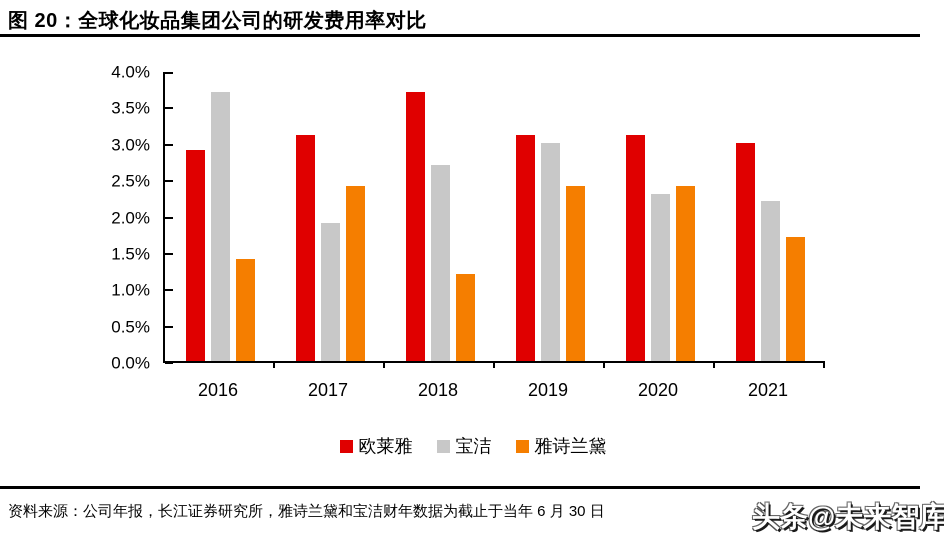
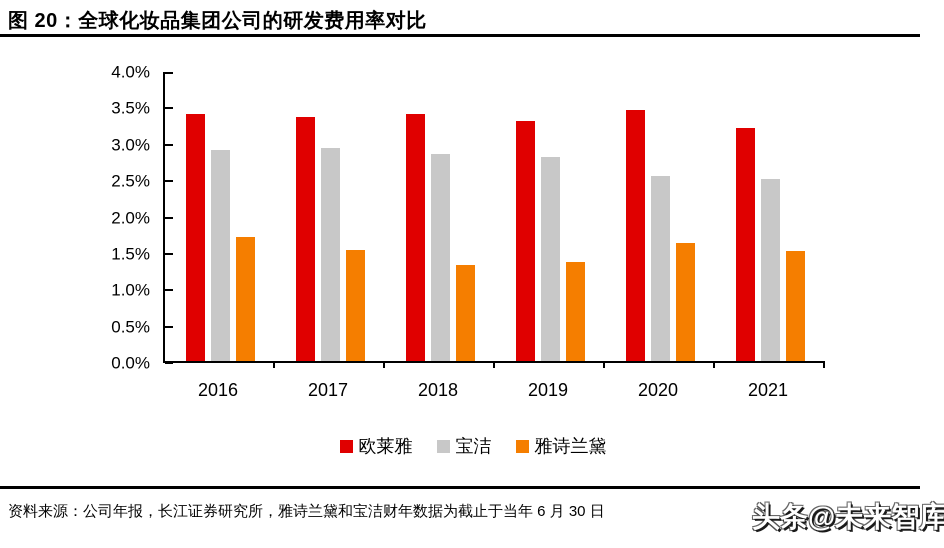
欧莱雅/2016: 2.9% -> 3.4%
宝洁/2016: 3.7% -> 2.9%
雅诗兰黛/2016: 1.4% -> 1.7%
欧莱雅/2017: 3.1% -> 3.4%
宝洁/2017: 1.9% -> 2.9%
雅诗兰黛/2017: 2.4% -> 1.5%
欧莱雅/2018: 3.7% -> 3.4%
宝洁/2018: 2.7% -> 2.9%
雅诗兰黛/2018: 1.2% -> 1.3%
欧莱雅/2019: 3.1% -> 3.3%
宝洁/2019: 3.0% -> 2.8%
雅诗兰黛/2019: 2.4% -> 1.4%
欧莱雅/2020: 3.1% -> 3.5%
宝洁/2020: 2.3% -> 2.5%
雅诗兰黛/2020: 2.4% -> 1.6%
欧莱雅/2021: 3.0% -> 3.2%
宝洁/2021: 2.2% -> 2.5%
雅诗兰黛/2021: 1.7% -> 1.5%
